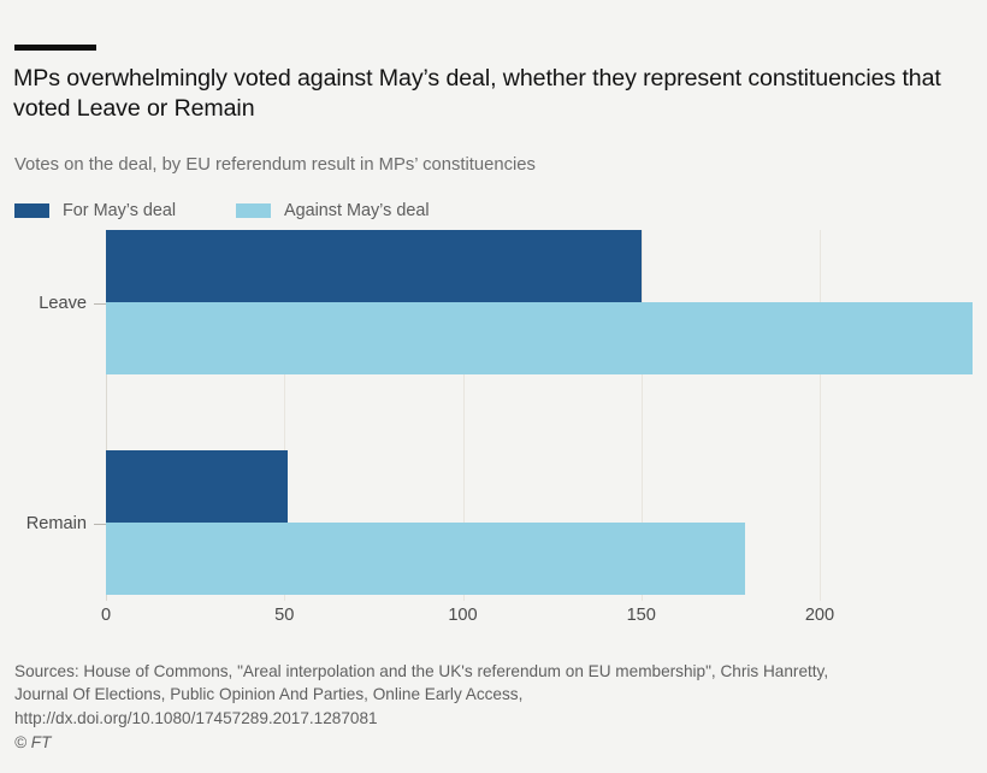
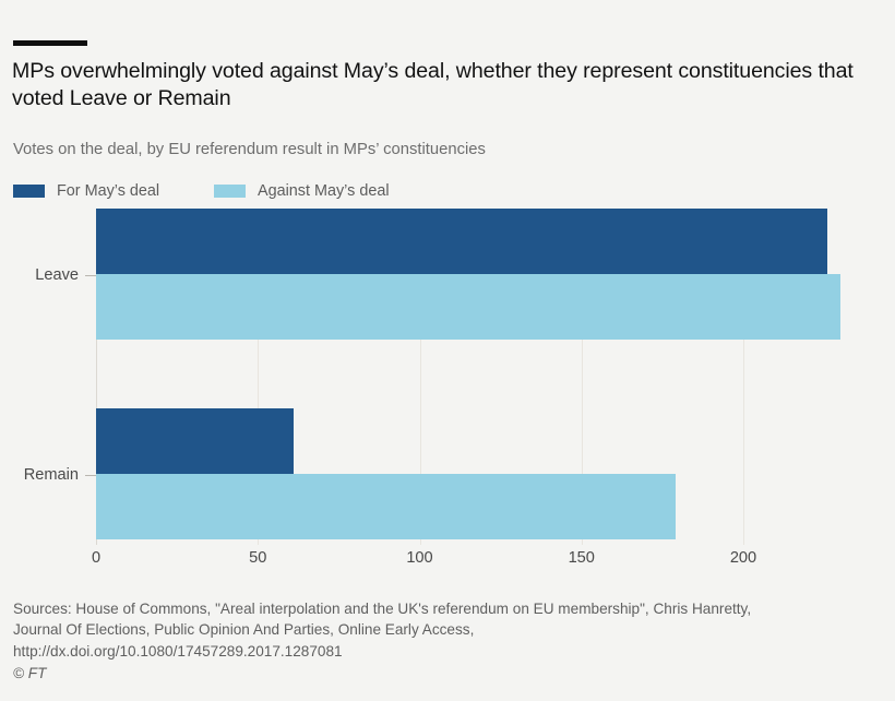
For May’s deal/Leave: 150 -> 226
Against May’s deal/Leave: 243 -> 230
For May’s deal/Remain: 51 -> 61
